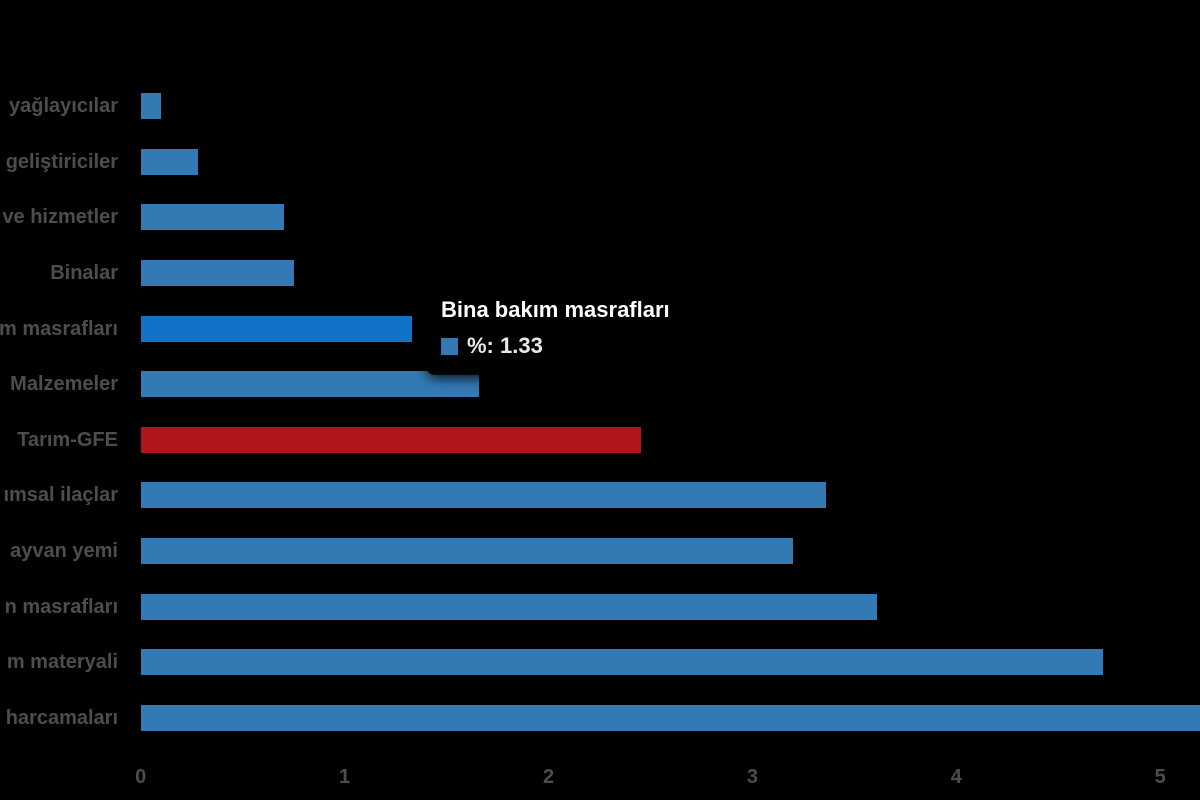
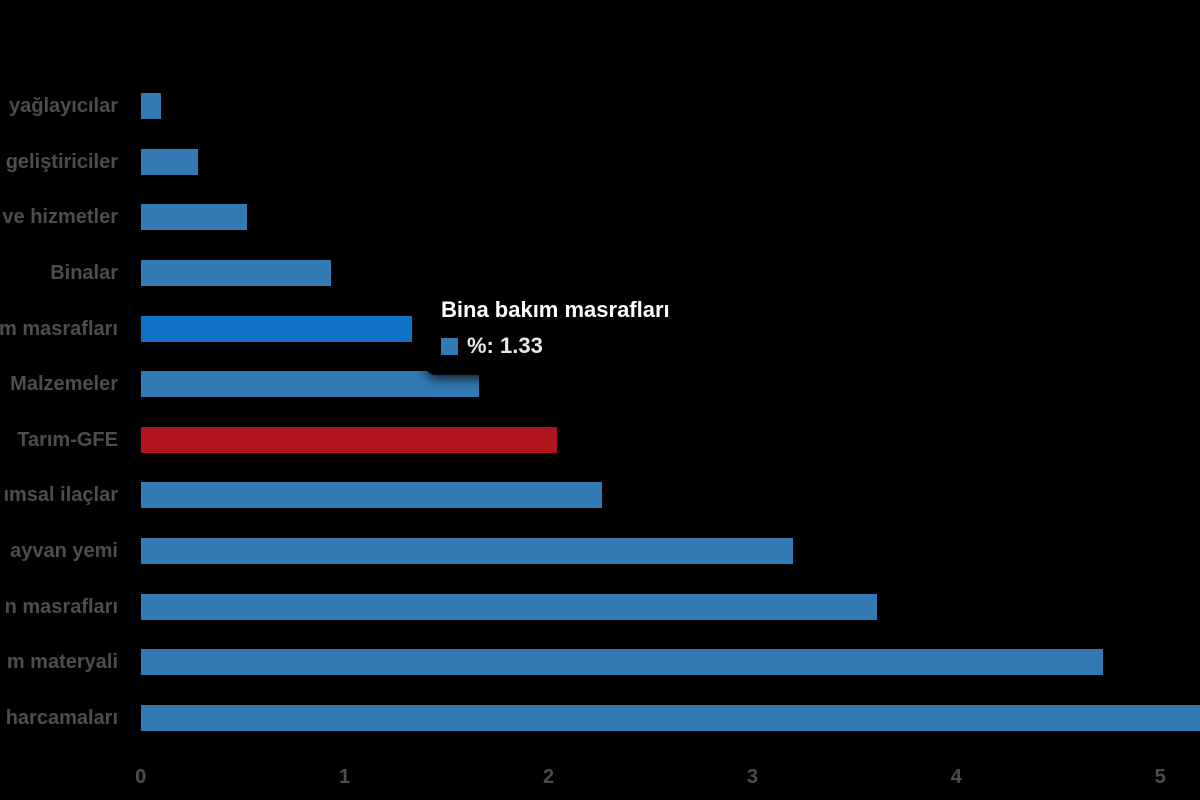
ve hizmetler: 0.70 -> 0.52
Binalar: 0.75 -> 0.93
Tarım-GFE: 2.45 -> 2.04
ımsal ilaçlar: 3.36 -> 2.26
